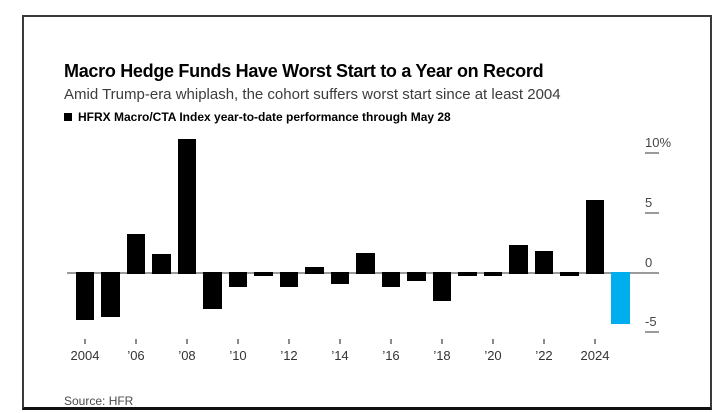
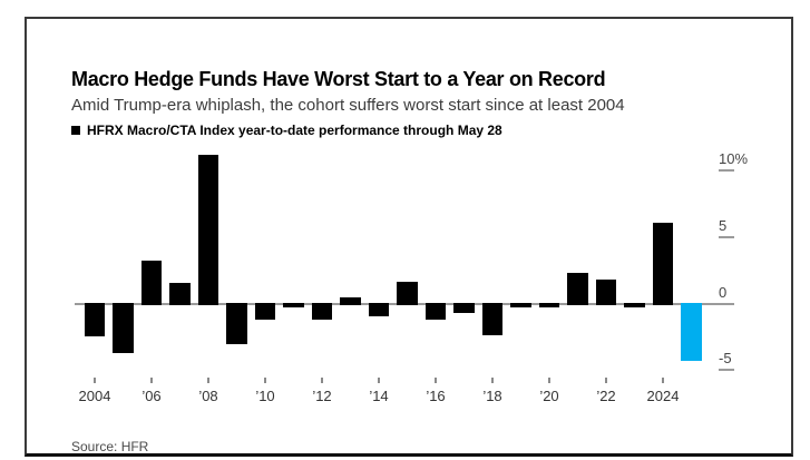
2004: -3.9% -> -2.4%
